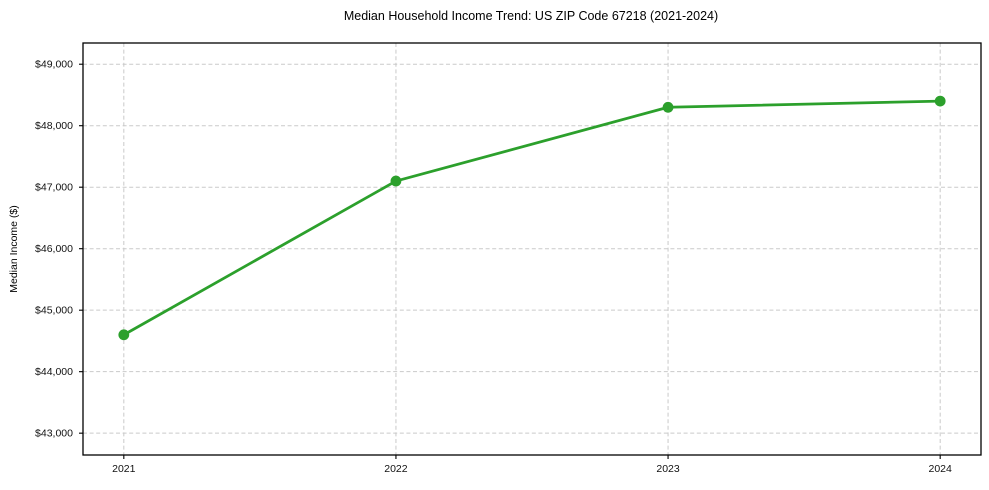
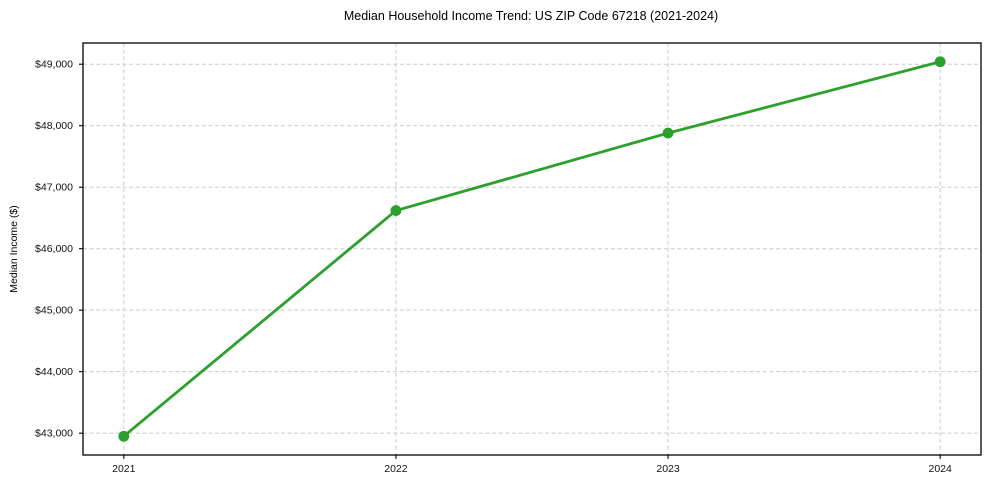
2021: $44600 -> $43000
2022: $47100 -> $46600
2023: $48300 -> $47900
2024: $48400 -> $49000
